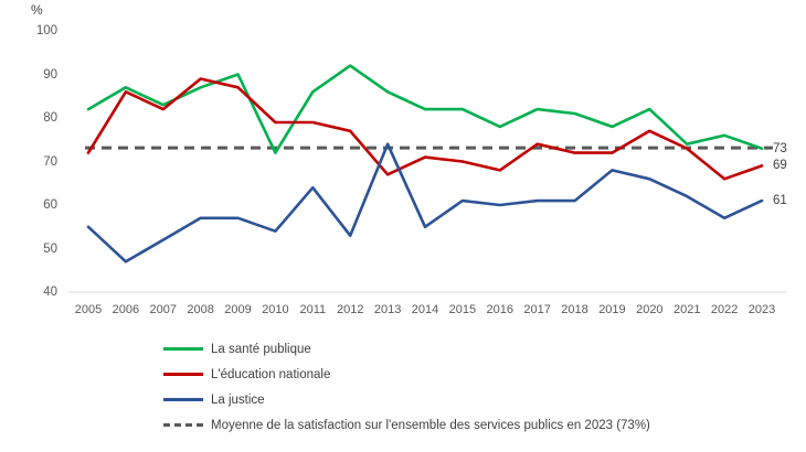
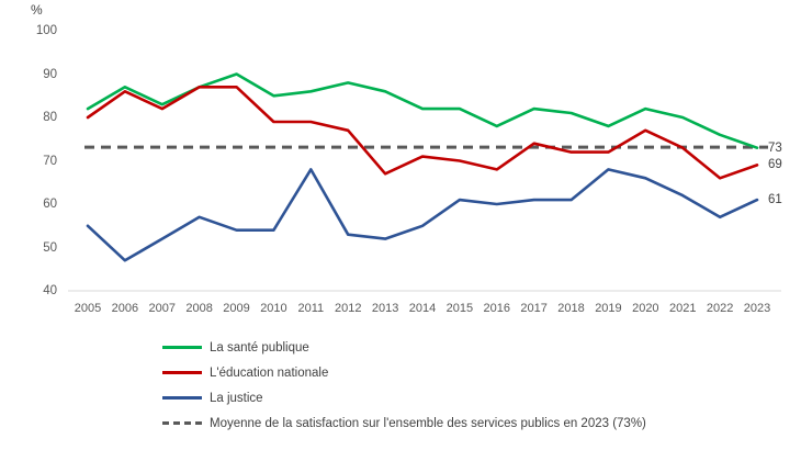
L'éducation nationale/2005: 72 -> 80
L'éducation nationale/2008: 89 -> 87
La justice/2009: 57 -> 54
La santé publique/2010: 72 -> 85
La justice/2011: 64 -> 68
La santé publique/2012: 92 -> 88
La justice/2013: 74 -> 52
La santé publique/2021: 74 -> 80
